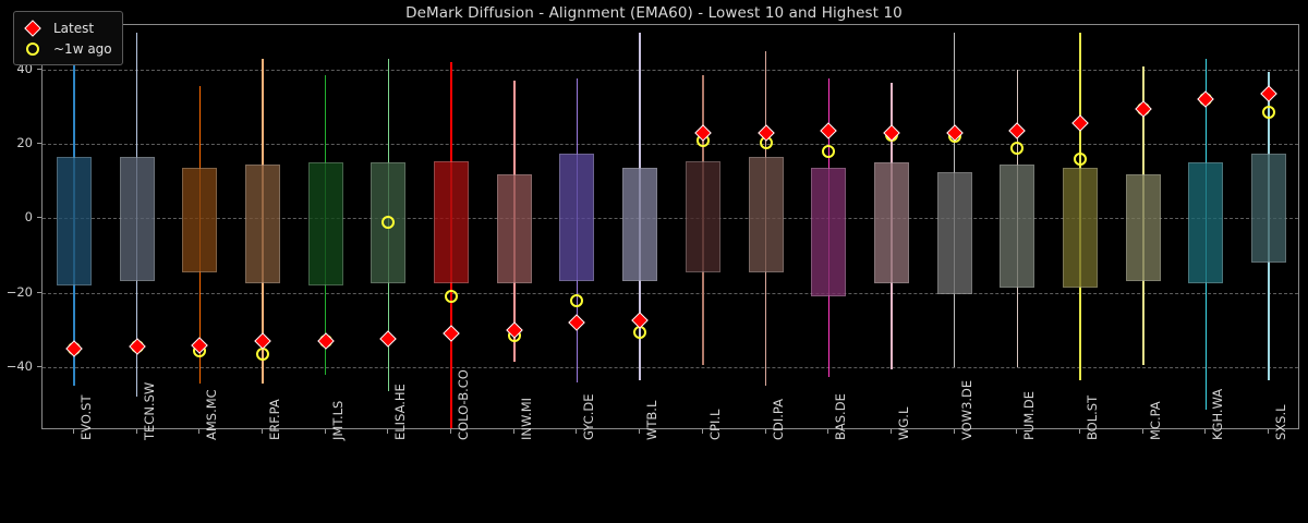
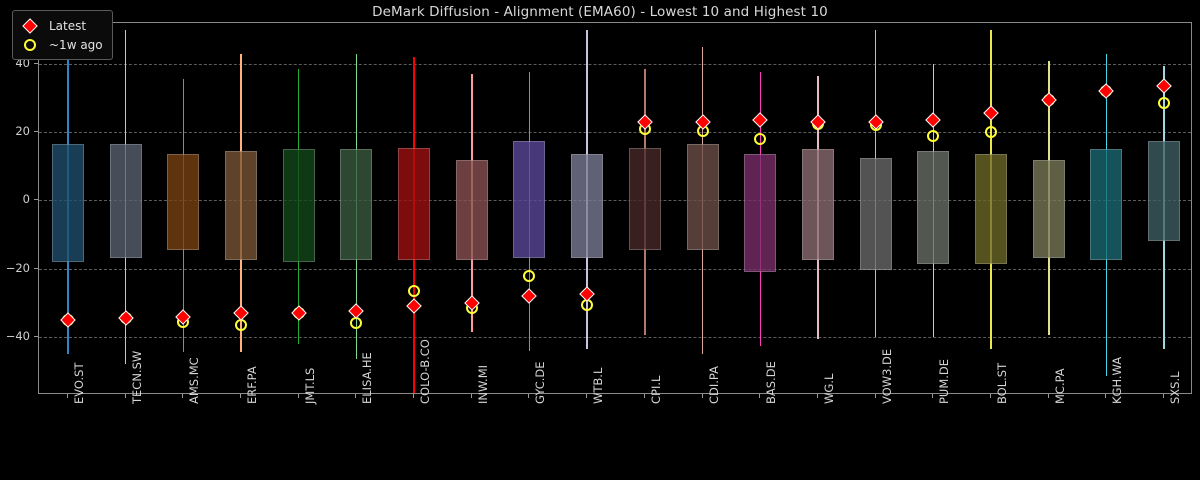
~1w ago/ELISA.HE: -1 -> -36
~1w ago/COLO-B.CO: -21 -> -26
~1w ago/BOL.ST: 16 -> 20
